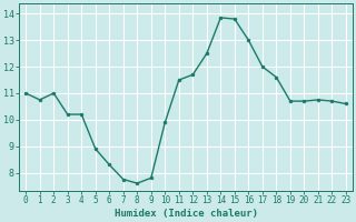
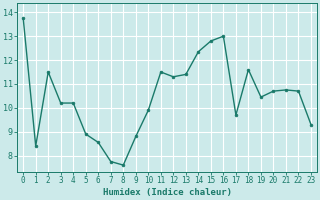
0: 11.00 -> 13.75
1: 10.75 -> 8.40
2: 11.00 -> 11.50
6: 8.30 -> 8.55
9: 7.80 -> 8.80
12: 11.70 -> 11.30
13: 12.50 -> 11.40
14: 13.85 -> 12.35
15: 13.80 -> 12.80
17: 12.00 -> 9.70
19: 10.70 -> 10.45
23: 10.60 -> 9.30
